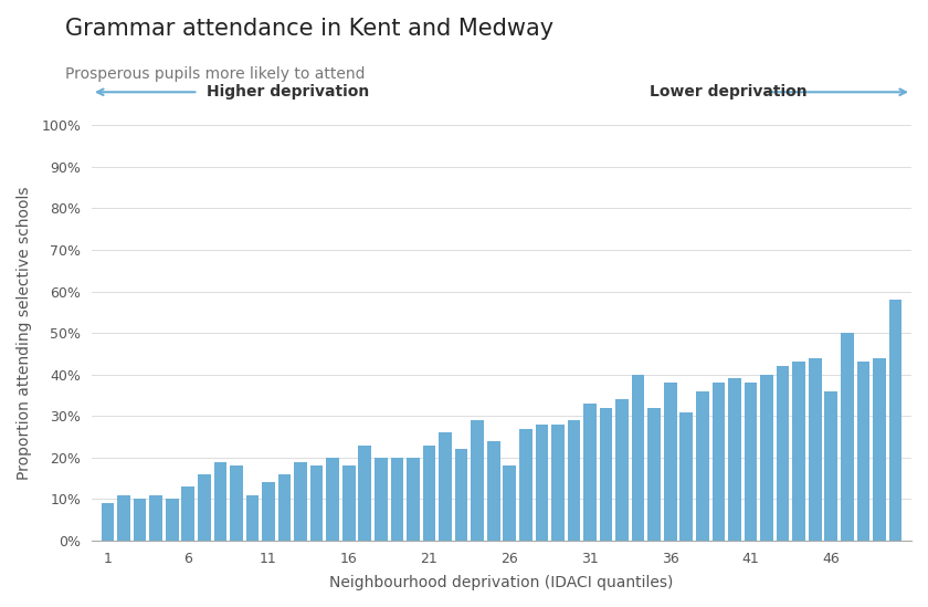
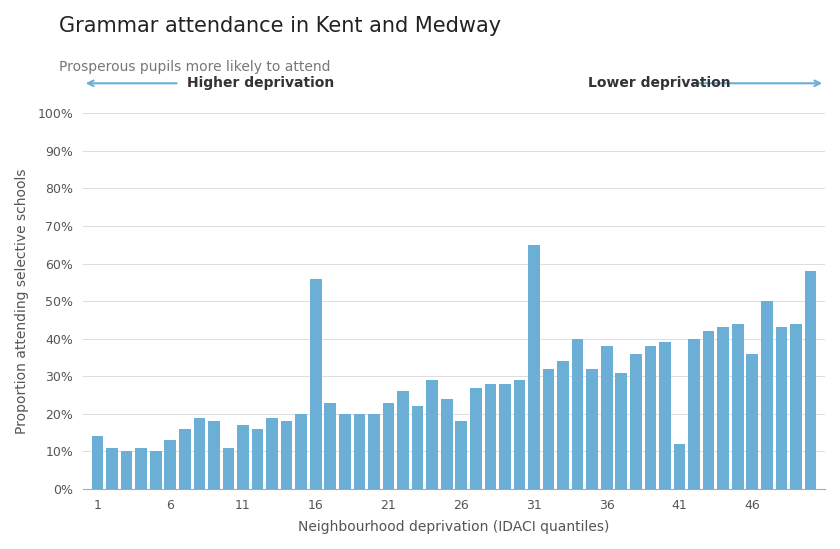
1: 9% -> 14%
11: 14% -> 17%
16: 18% -> 56%
31: 33% -> 65%
41: 38% -> 12%
